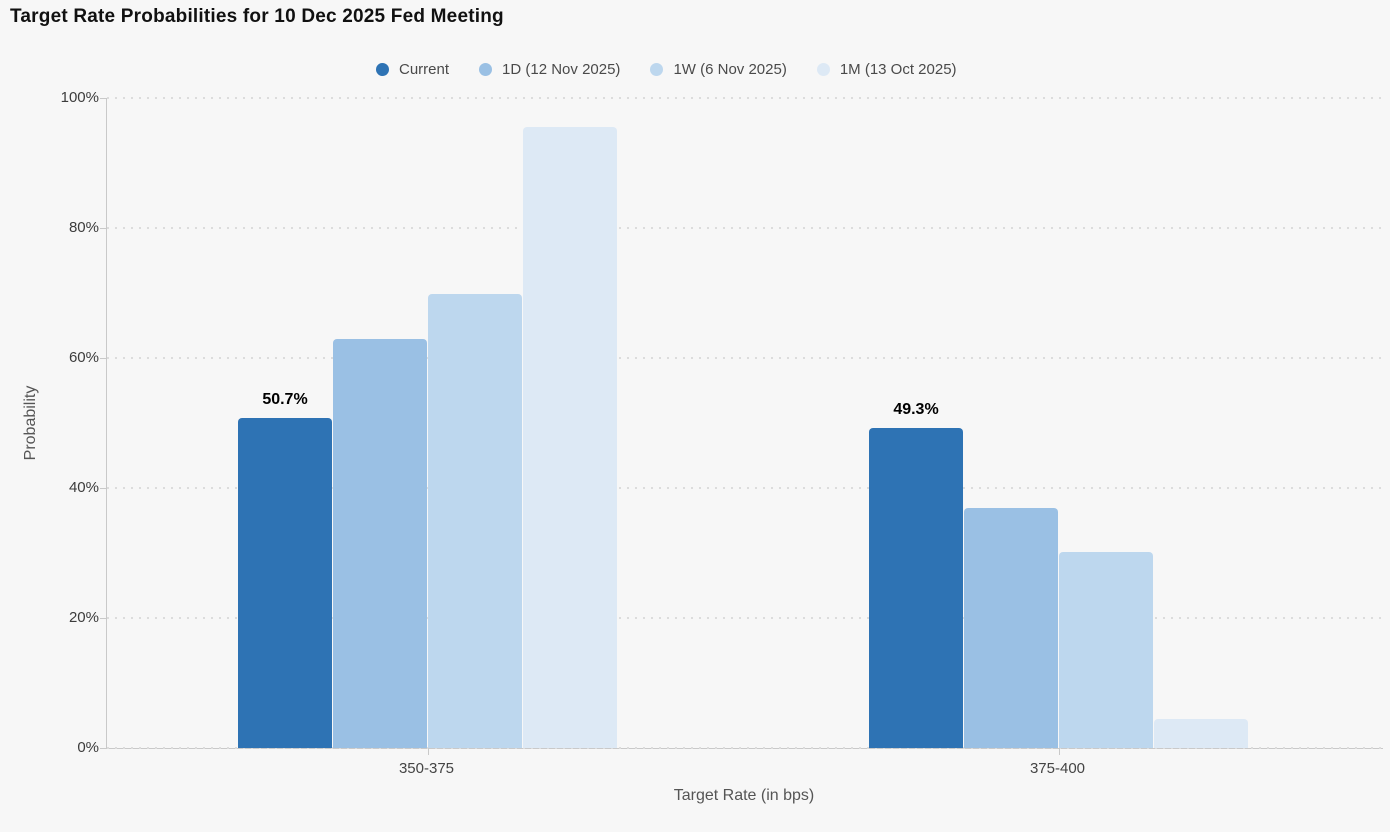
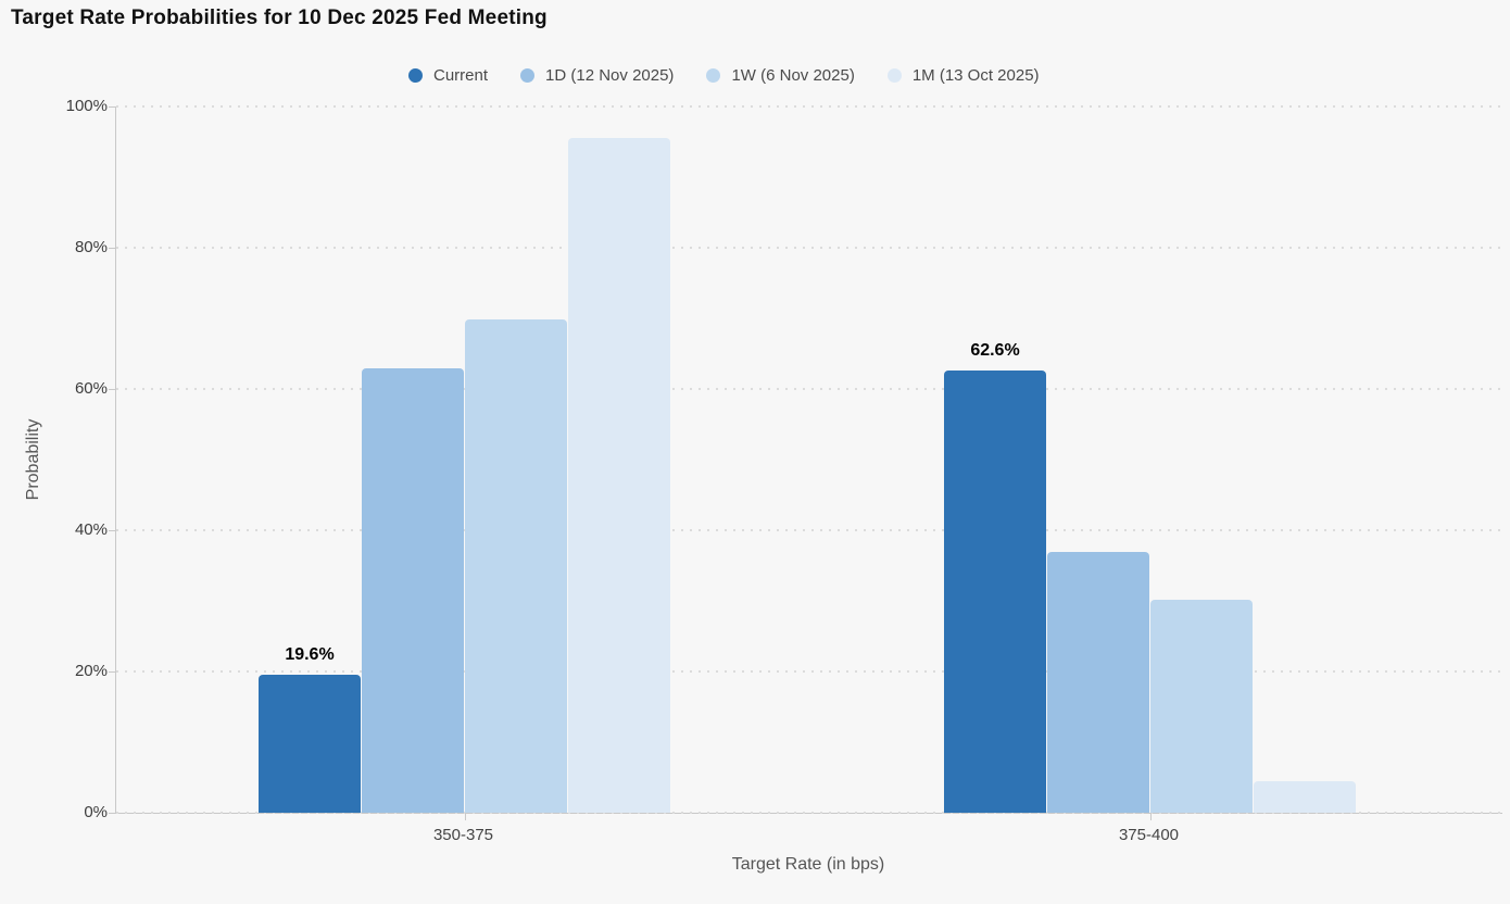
Current/350-375: 50.7% -> 19.6%
Current/375-400: 49.3% -> 62.6%
